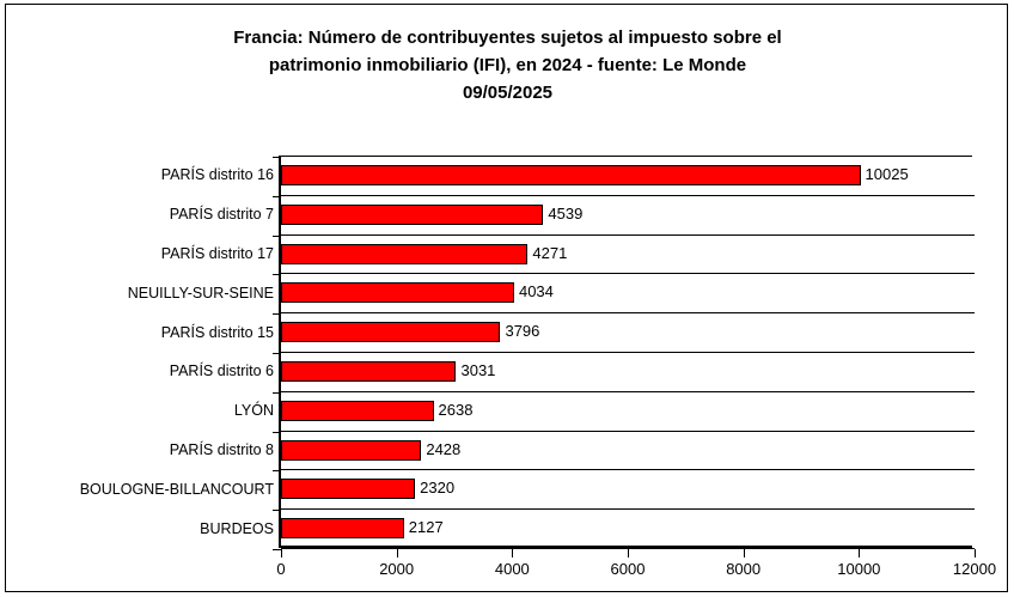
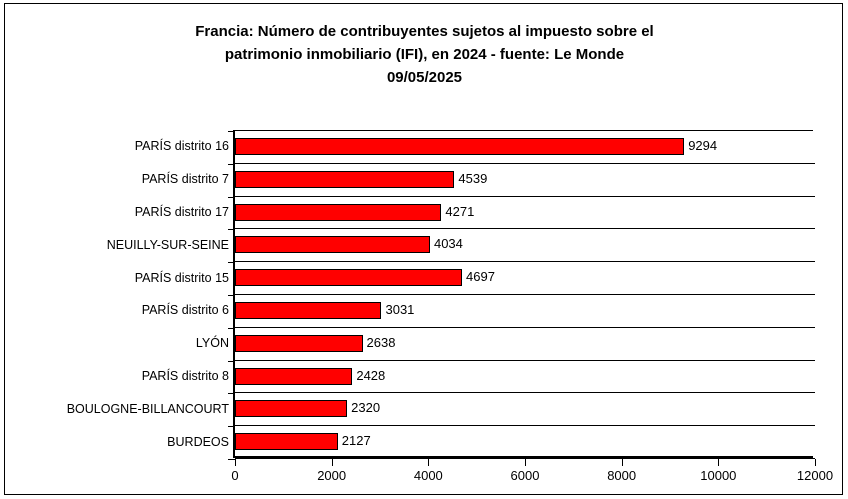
PARÍS distrito 16: 10025 -> 9294
PARÍS distrito 15: 3796 -> 4697
